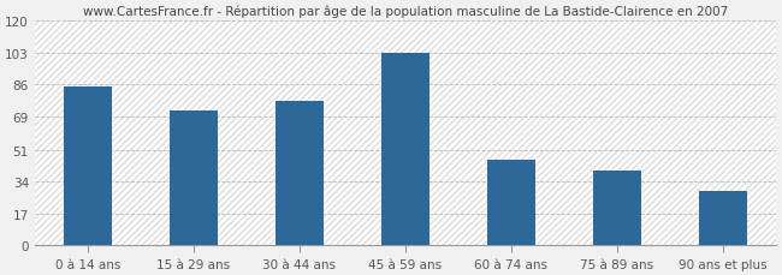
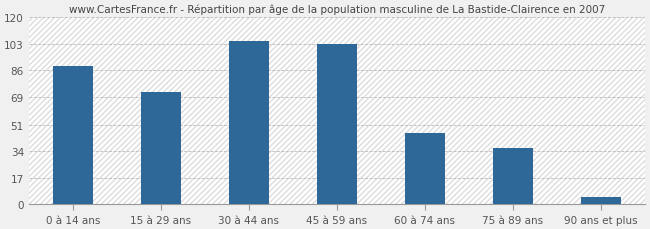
0 à 14 ans: 85 -> 89
30 à 44 ans: 77 -> 105
75 à 89 ans: 40 -> 36
90 ans et plus: 29 -> 5
